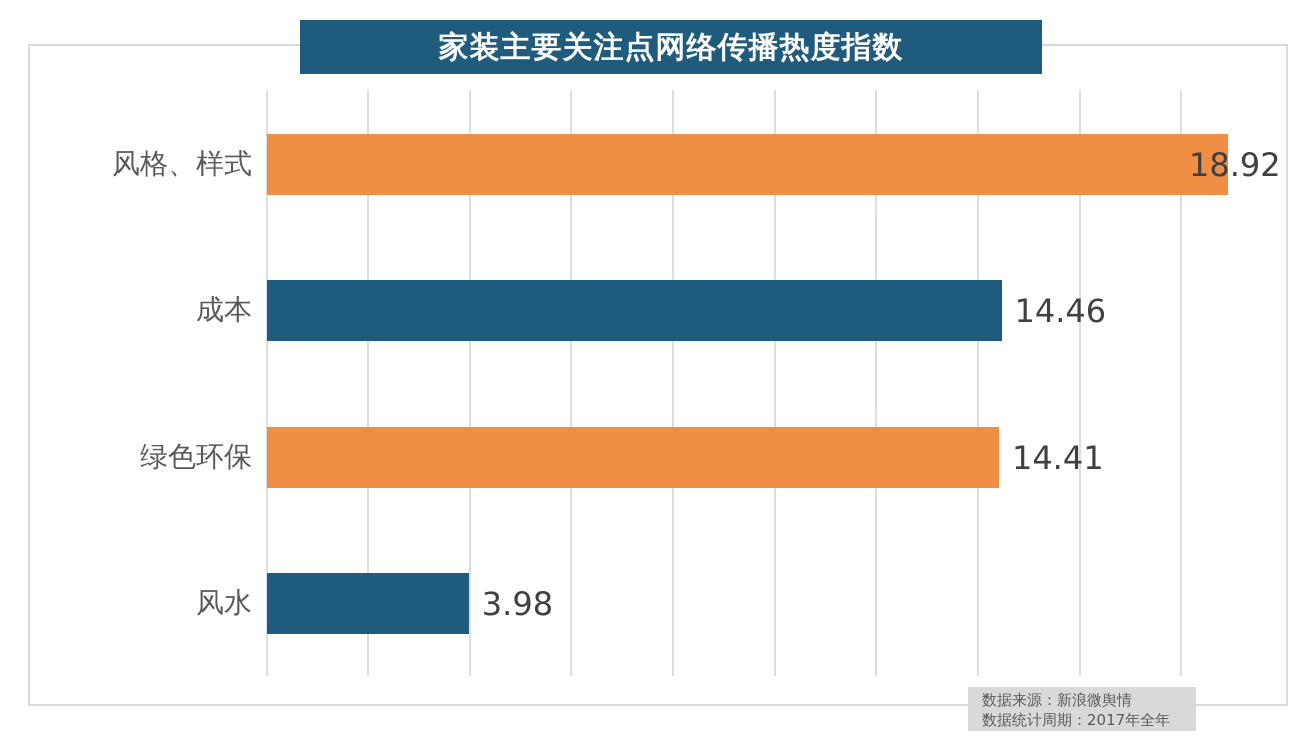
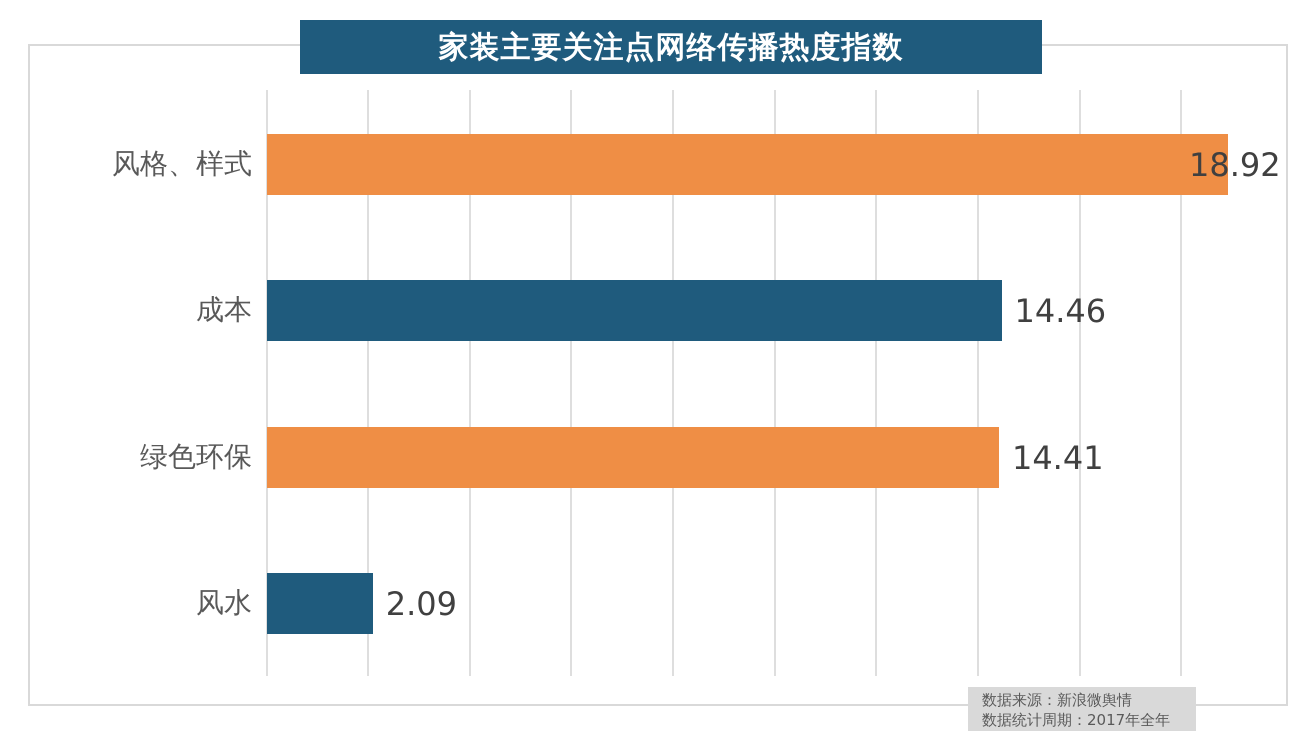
风水: 3.98 -> 2.09
